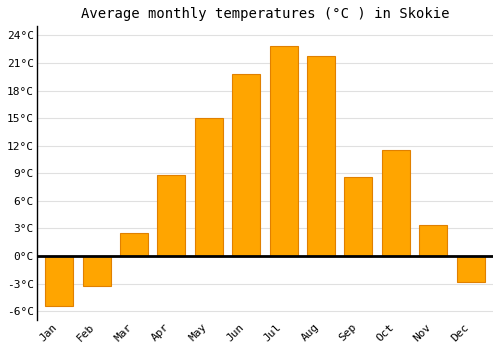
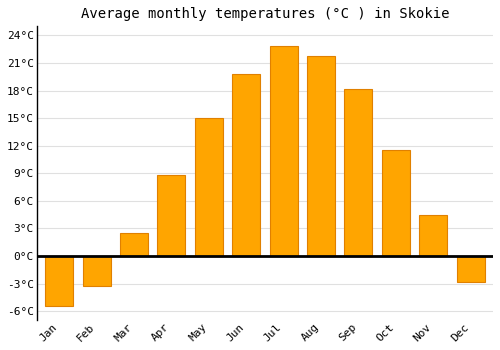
Sep: 8.6°C -> 18.2°C
Nov: 3.4°C -> 4.5°C
